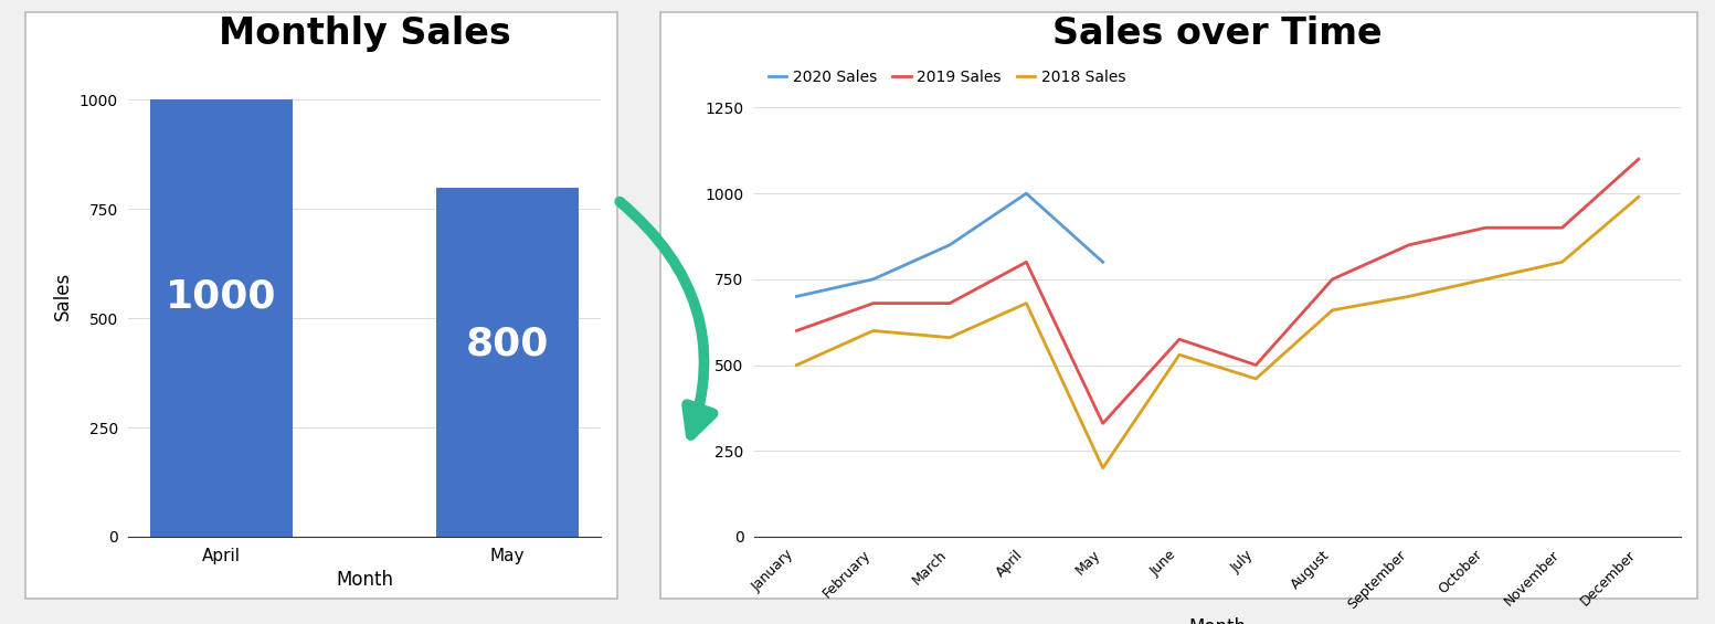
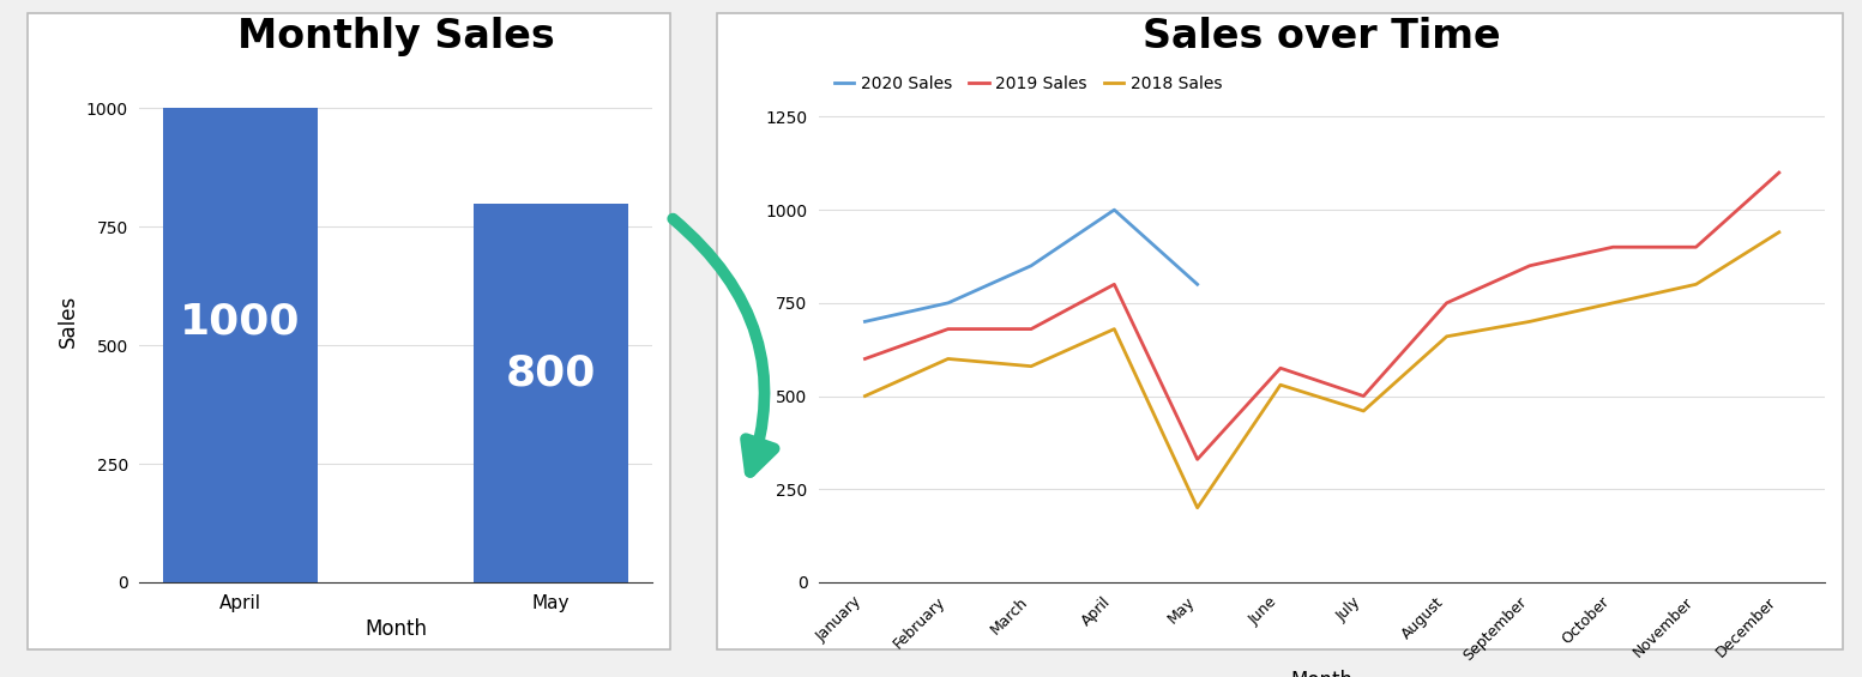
Sales over Time/2018 Sales/December: 990 -> 940
